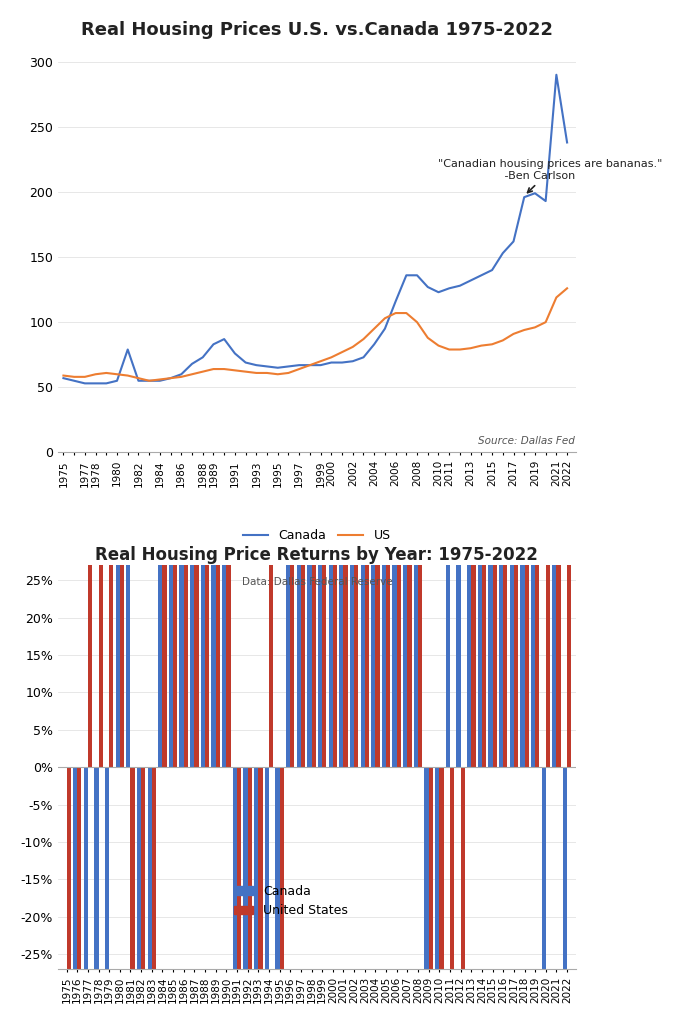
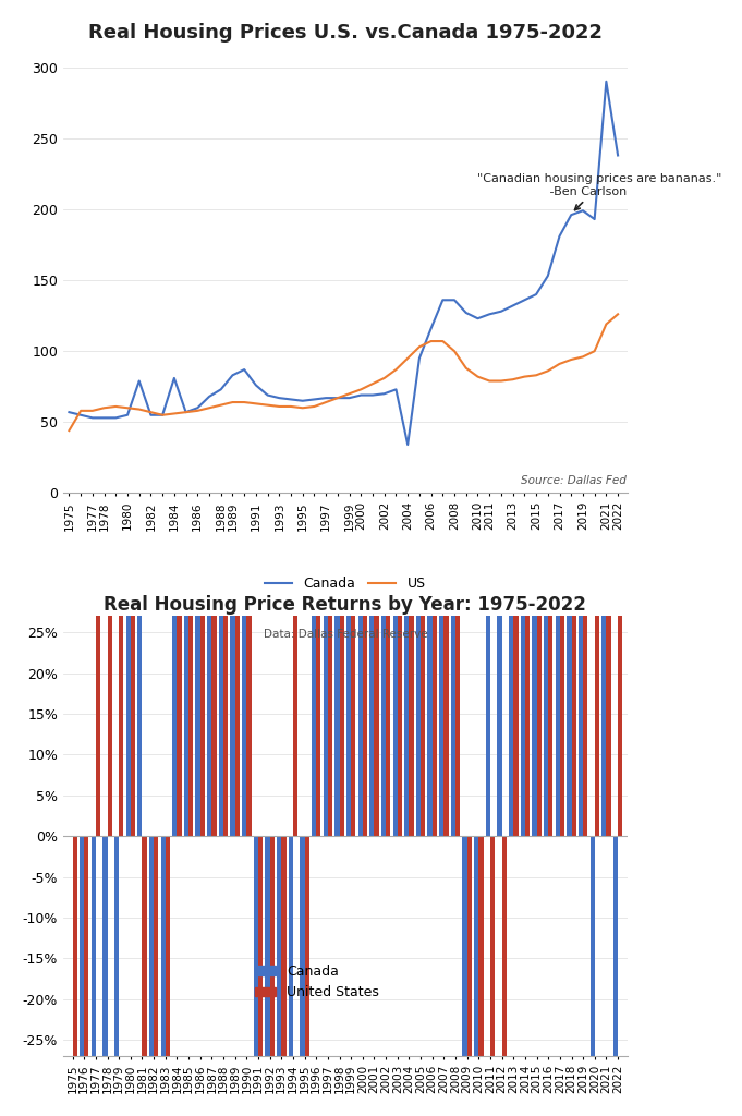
Real Housing Prices U.S. vs.Canada 1975-2022/US/1975: 59 -> 44
Real Housing Prices U.S. vs.Canada 1975-2022/Canada/1984: 55 -> 81
Real Housing Prices U.S. vs.Canada 1975-2022/Canada/2004: 83 -> 34
Real Housing Prices U.S. vs.Canada 1975-2022/Canada/2017: 162 -> 181
